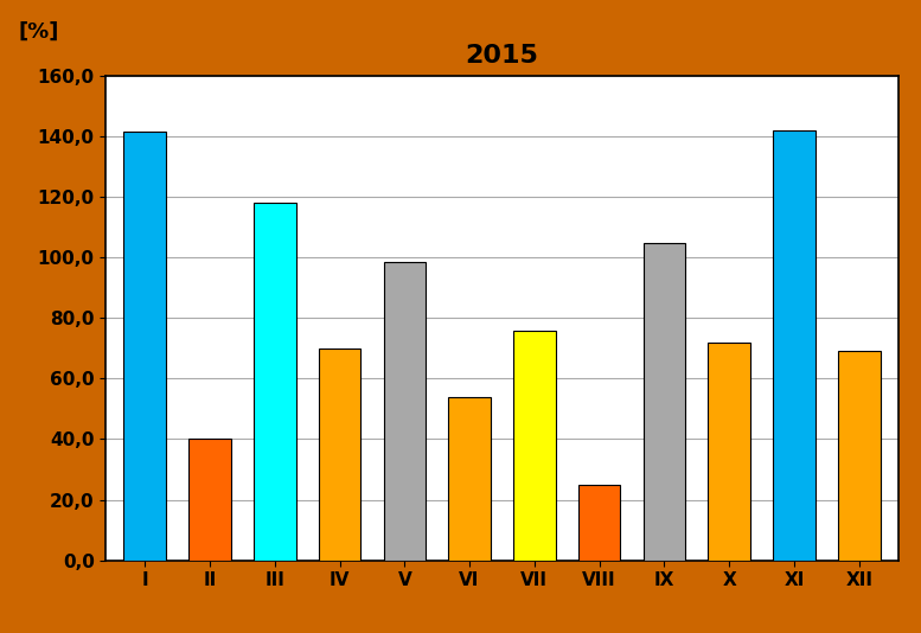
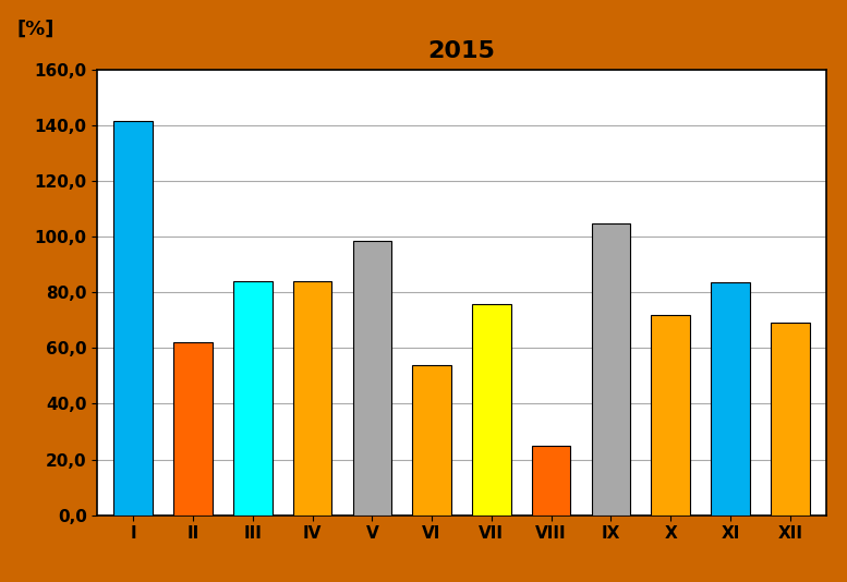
II: 40,0 -> 62,0
III: 118,0 -> 84,0
IV: 70,0 -> 84,0
XI: 142,0 -> 83,5
